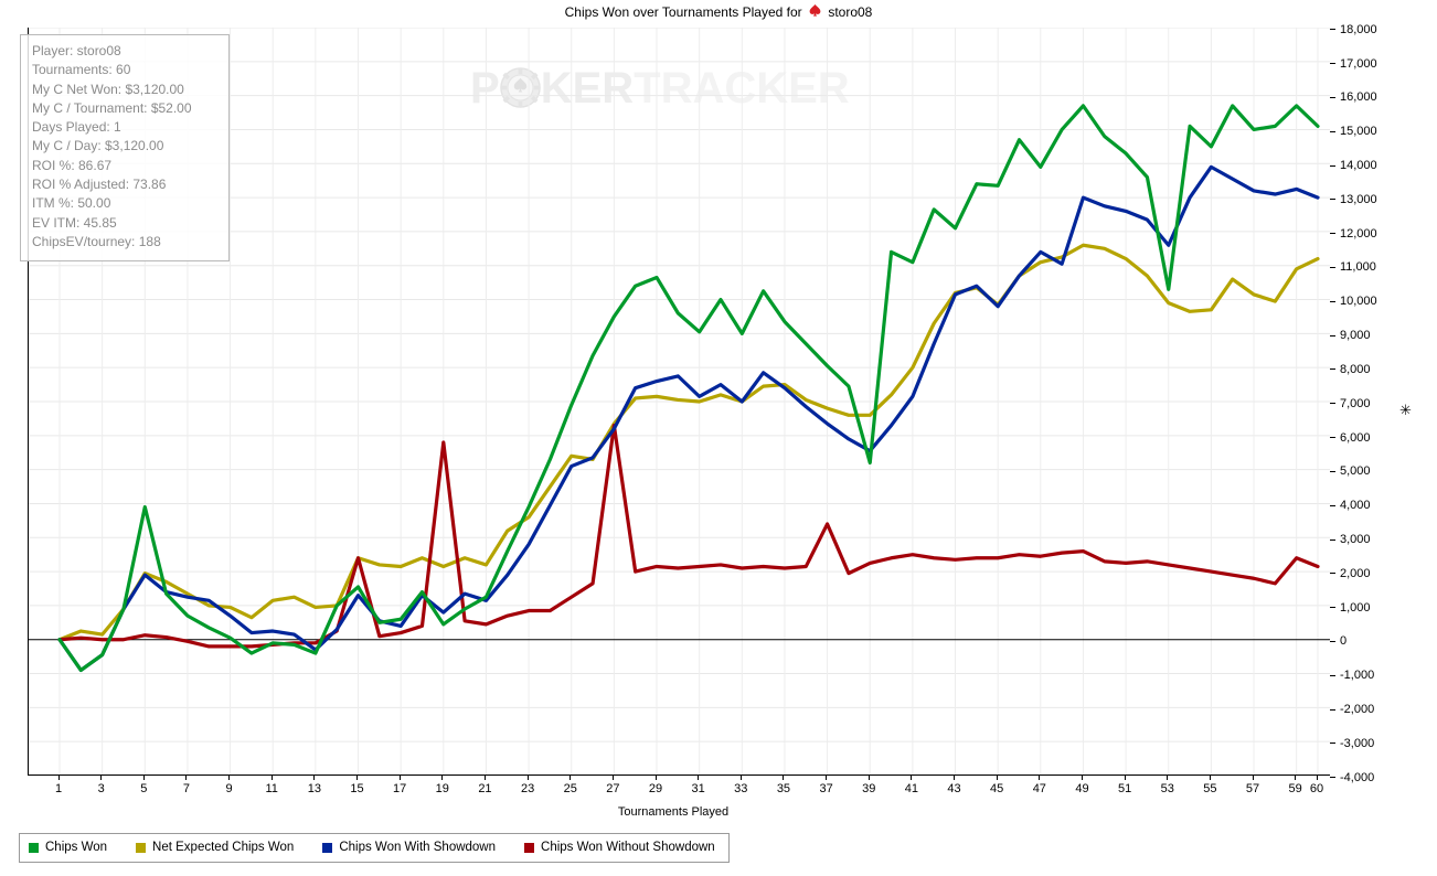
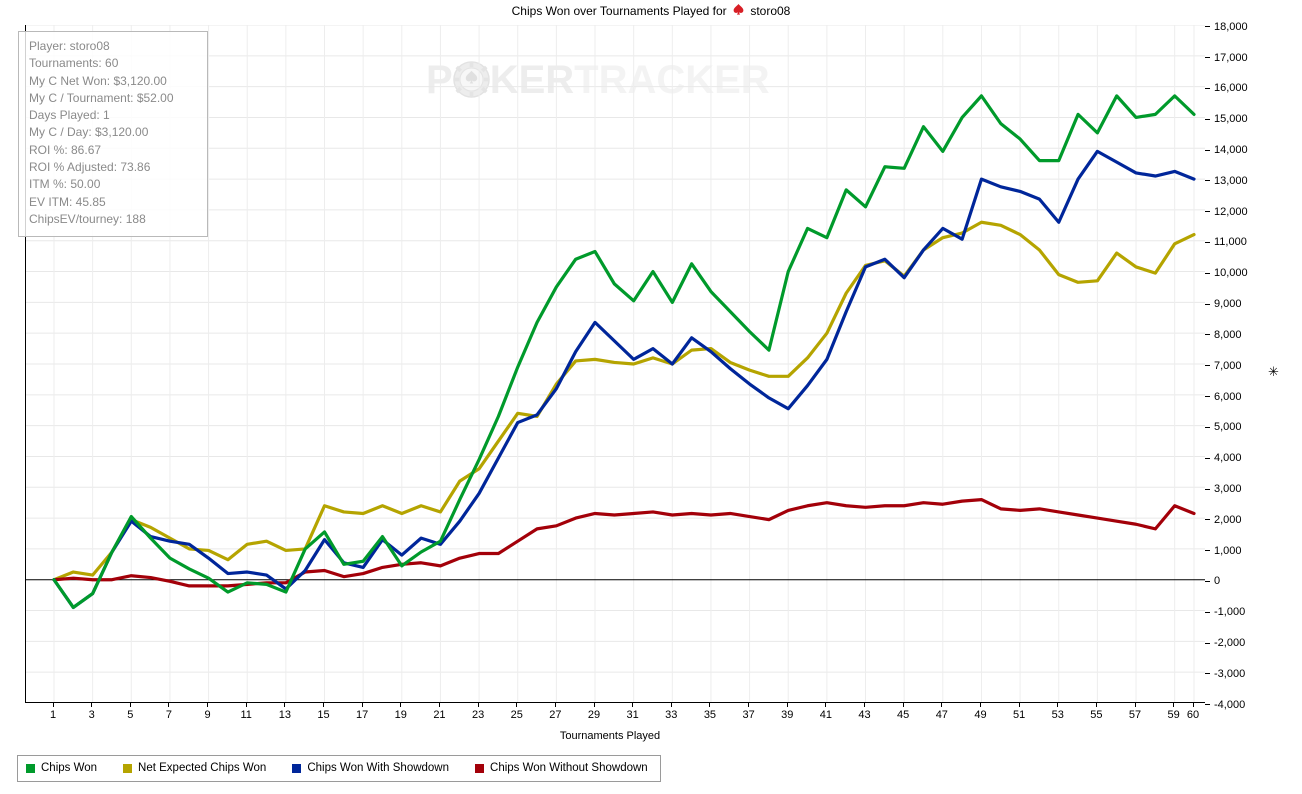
Chips Won/5: 3900 -> 2000
Chips Won Without Showdown/15: 2400 -> 300
Chips Won Without Showdown/19: 5800 -> 500
Chips Won Without Showdown/27: 6300 -> 1800
Chips Won With Showdown/29: 7600 -> 8400
Chips Won Without Showdown/37: 3400 -> 2000
Chips Won/39: 5200 -> 10000
Chips Won/53: 10300 -> 13600
